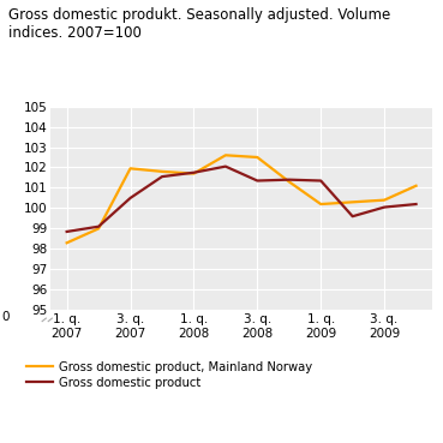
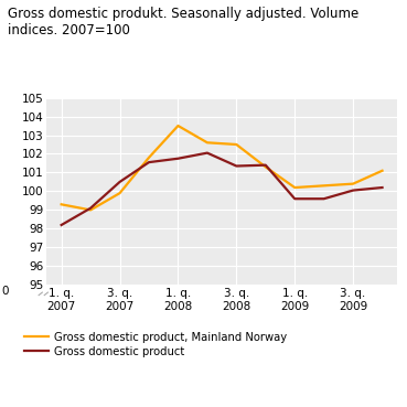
Gross domestic product, Mainland Norway/1. q. 2007: 98.3 -> 99.3
Gross domestic product/1. q. 2007: 98.8 -> 98.2
Gross domestic product, Mainland Norway/3. q. 2007: 102.0 -> 99.9
Gross domestic product, Mainland Norway/1. q. 2008: 101.7 -> 103.5
Gross domestic product/1. q. 2009: 101.3 -> 99.6
